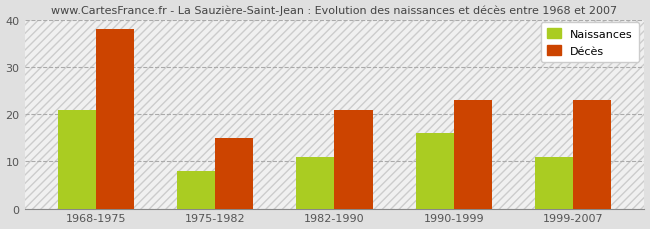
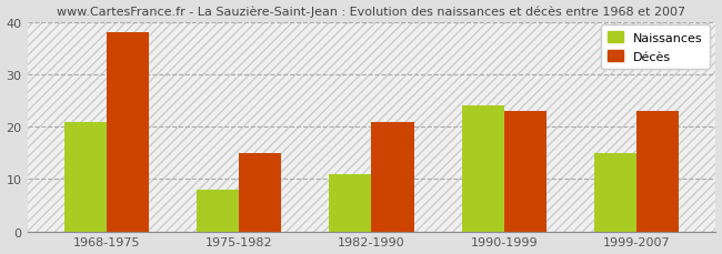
Naissances/1990-1999: 16 -> 24
Naissances/1999-2007: 11 -> 15
